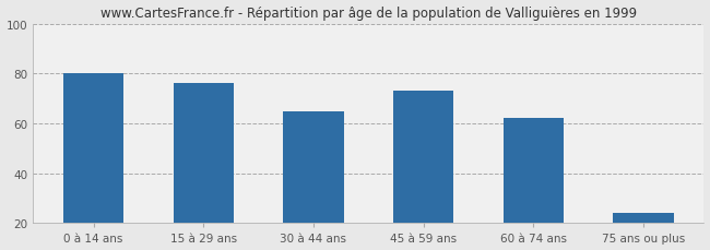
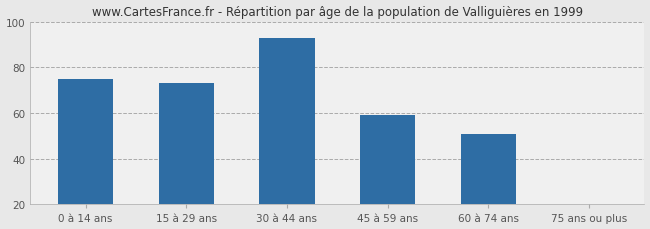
0 à 14 ans: 80 -> 75
15 à 29 ans: 76 -> 73
30 à 44 ans: 65 -> 93
45 à 59 ans: 73 -> 59
60 à 74 ans: 62 -> 51
75 ans ou plus: 24 -> 20
